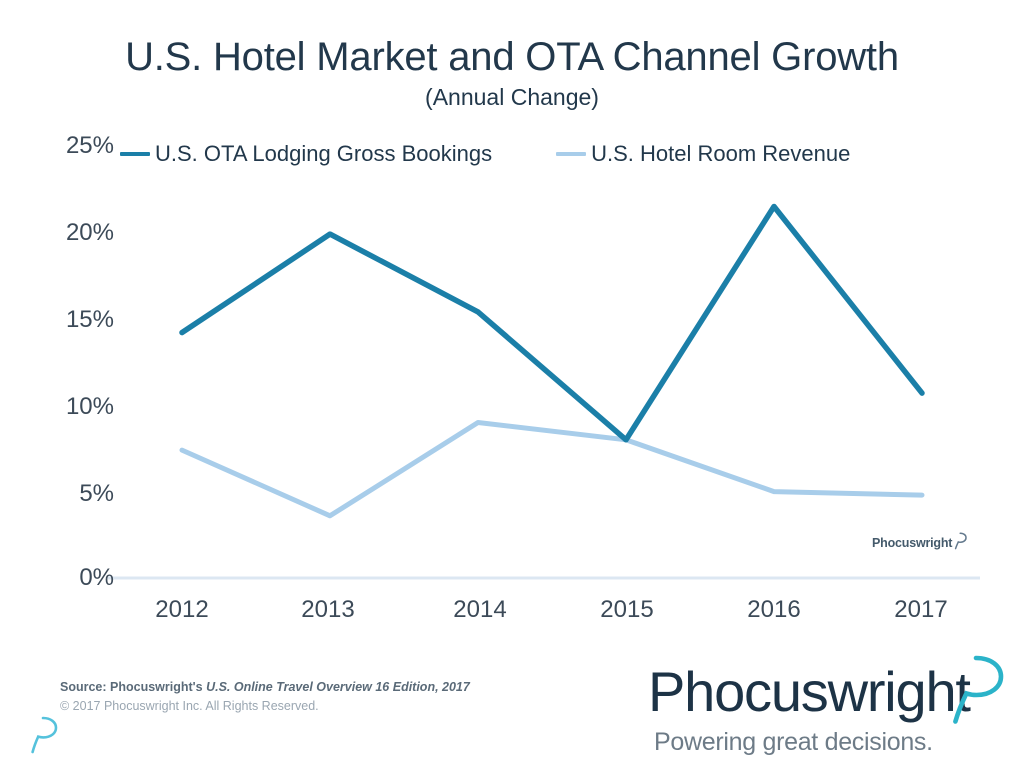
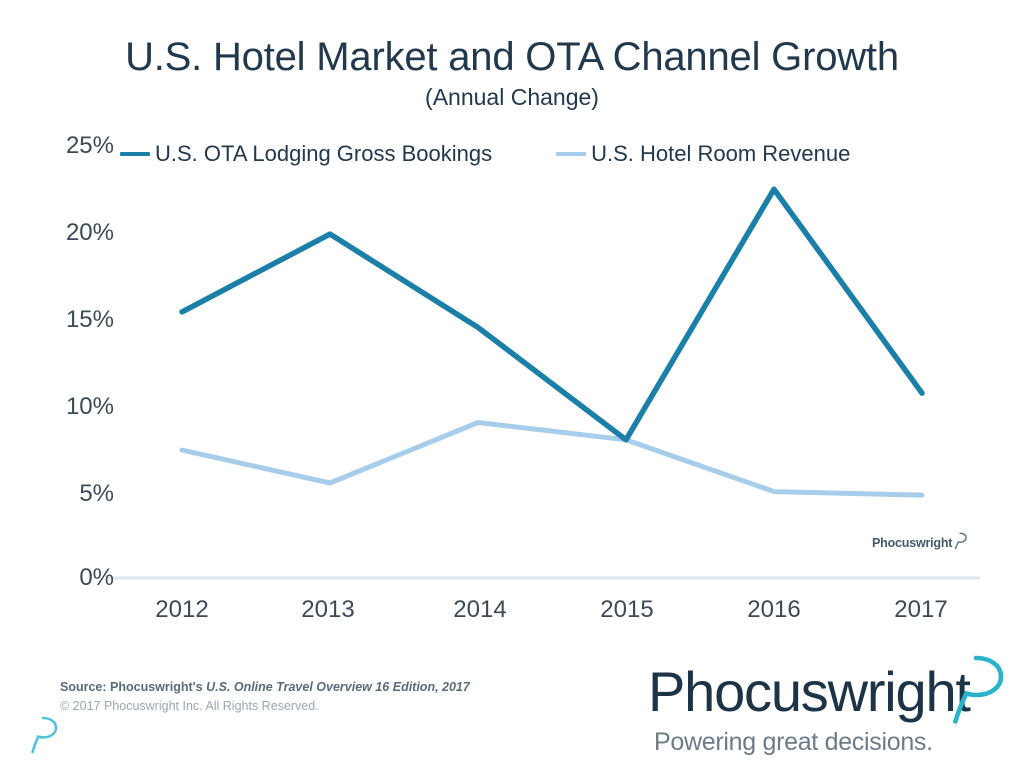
U.S. OTA Lodging Gross Bookings/2012: 14.2% -> 15.4%
U.S. Hotel Room Revenue/2013: 3.6% -> 5.5%
U.S. OTA Lodging Gross Bookings/2014: 15.4% -> 14.5%
U.S. OTA Lodging Gross Bookings/2016: 21.5% -> 22.5%
